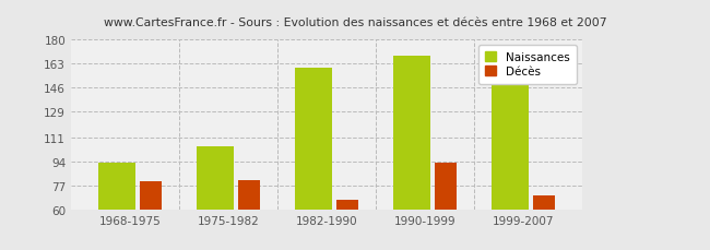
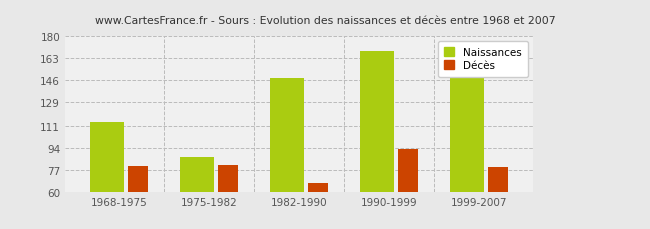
Naissances/1968-1975: 93 -> 114
Naissances/1975-1982: 105 -> 87
Naissances/1982-1990: 160 -> 148
Décès/1999-2007: 70 -> 79
